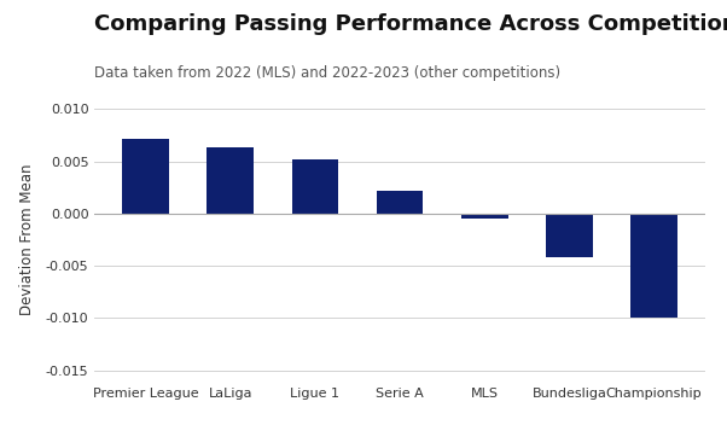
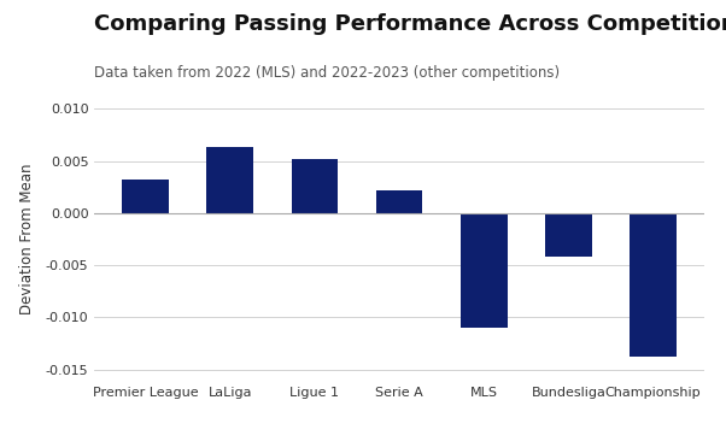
Premier League: 0.0072 -> 0.0032
MLS: -0.0005 -> -0.0110
Championship: -0.0100 -> -0.0138
